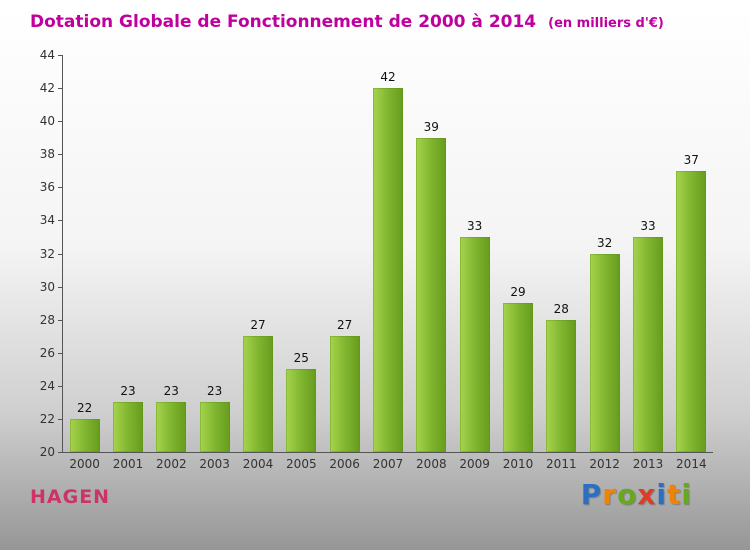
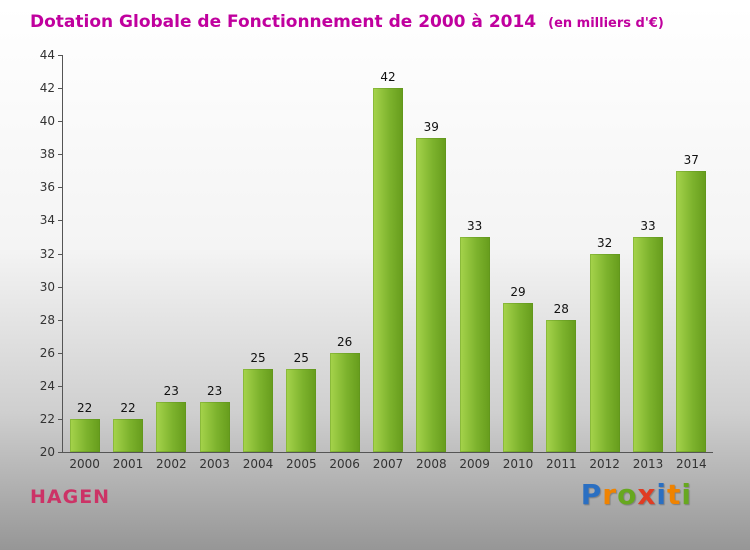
2001: 23 -> 22
2004: 27 -> 25
2006: 27 -> 26
